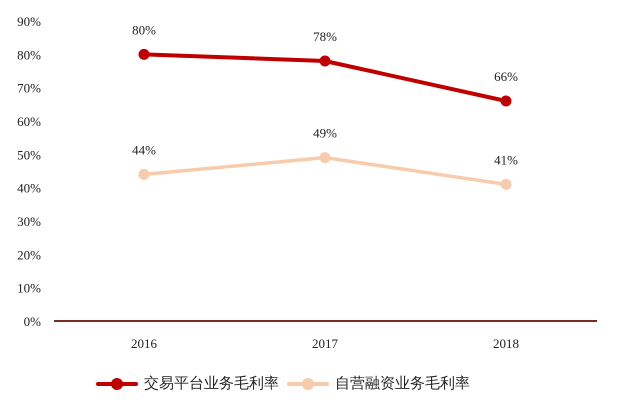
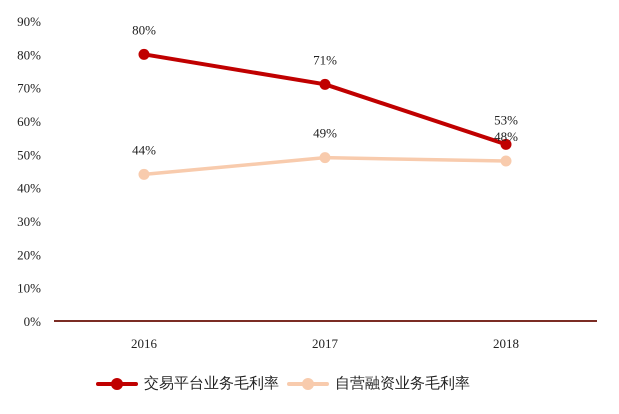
交易平台业务毛利率/2017: 78% -> 71%
交易平台业务毛利率/2018: 66% -> 53%
自营融资业务毛利率/2018: 41% -> 48%
